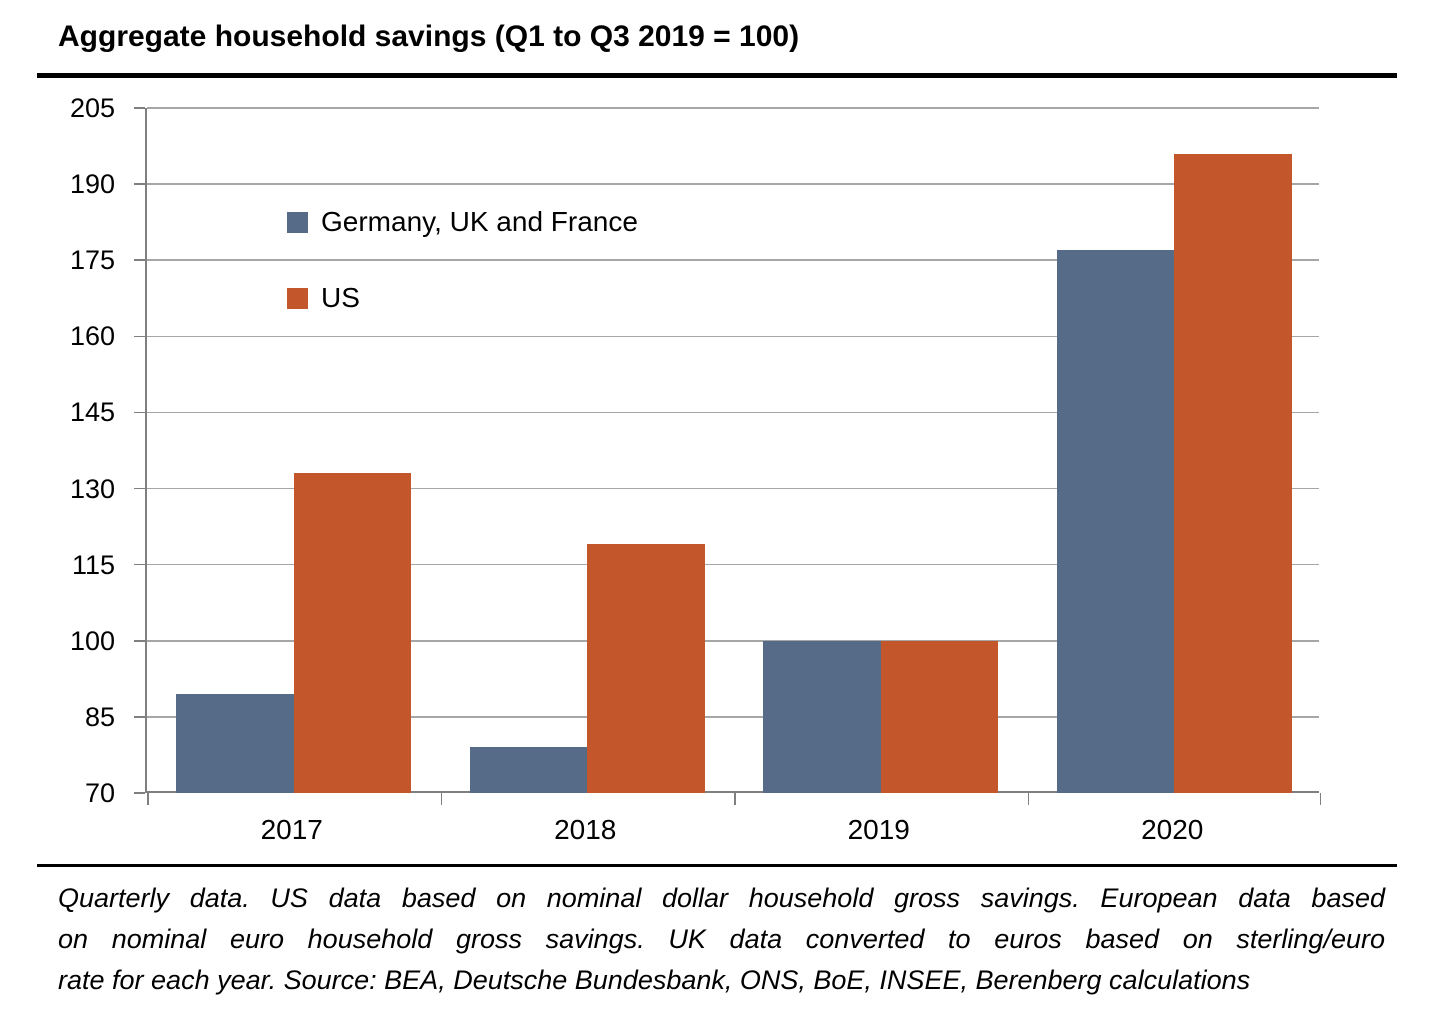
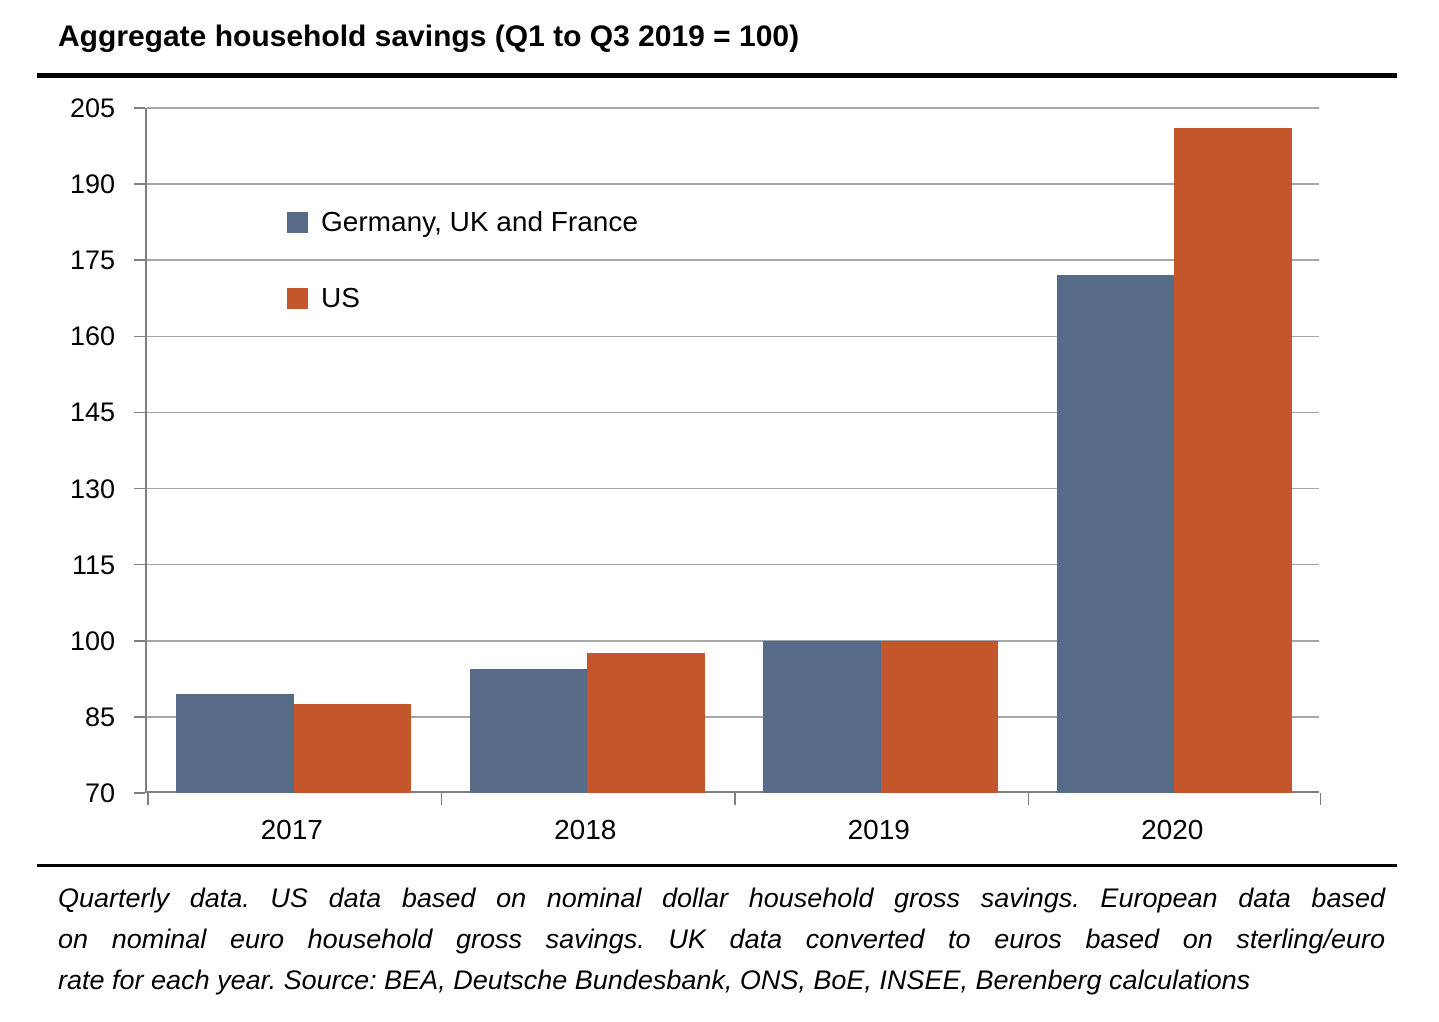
US/2017: 133 -> 88
Germany, UK and France/2018: 79 -> 94
US/2018: 119 -> 98
Germany, UK and France/2020: 177 -> 172
US/2020: 196 -> 201
